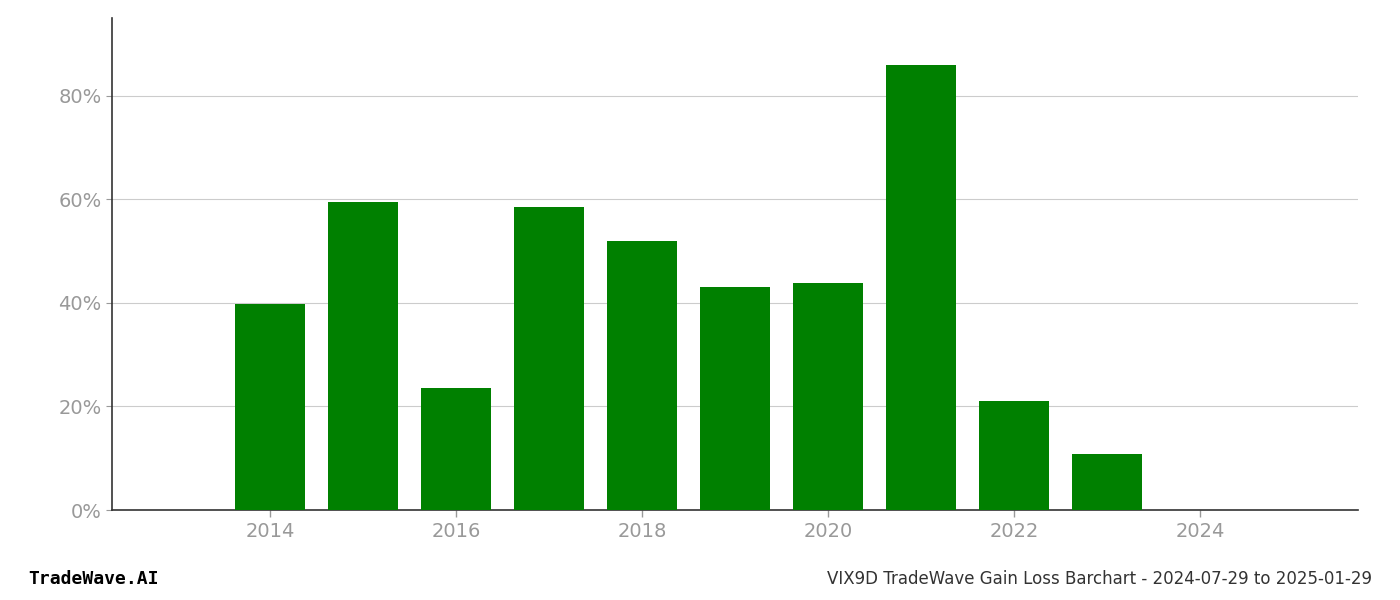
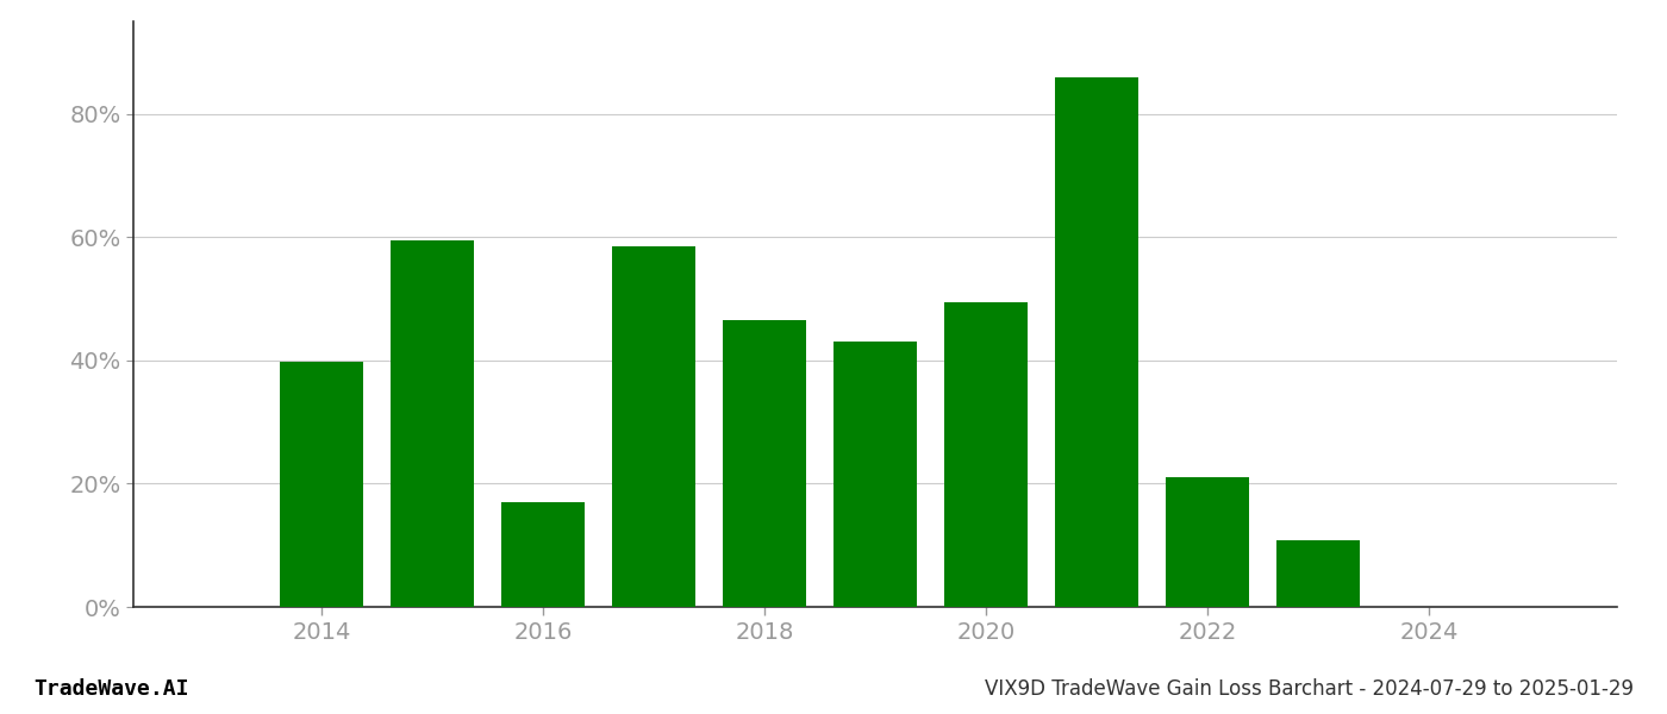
2016: 23.6% -> 17.0%
2018: 52.0% -> 46.5%
2020: 43.8% -> 49.5%
